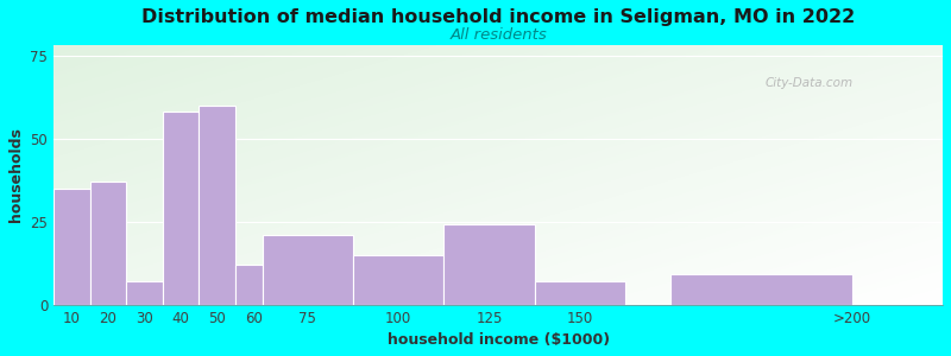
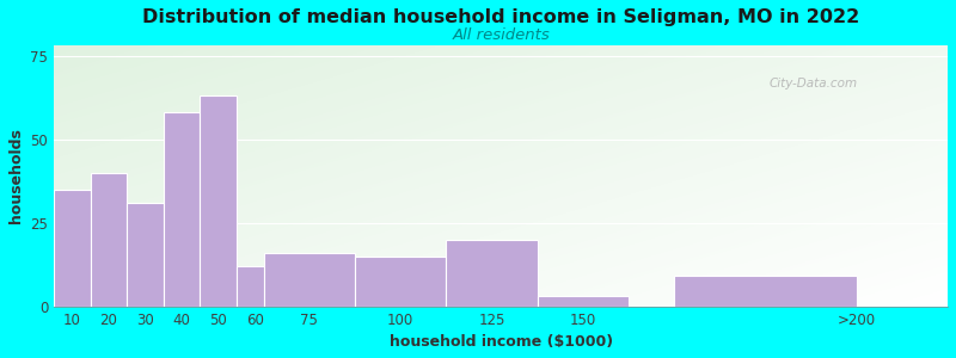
20: 37 -> 40
30: 7 -> 31
50: 60 -> 63
75: 21 -> 16
125: 24 -> 20
150: 7 -> 3
